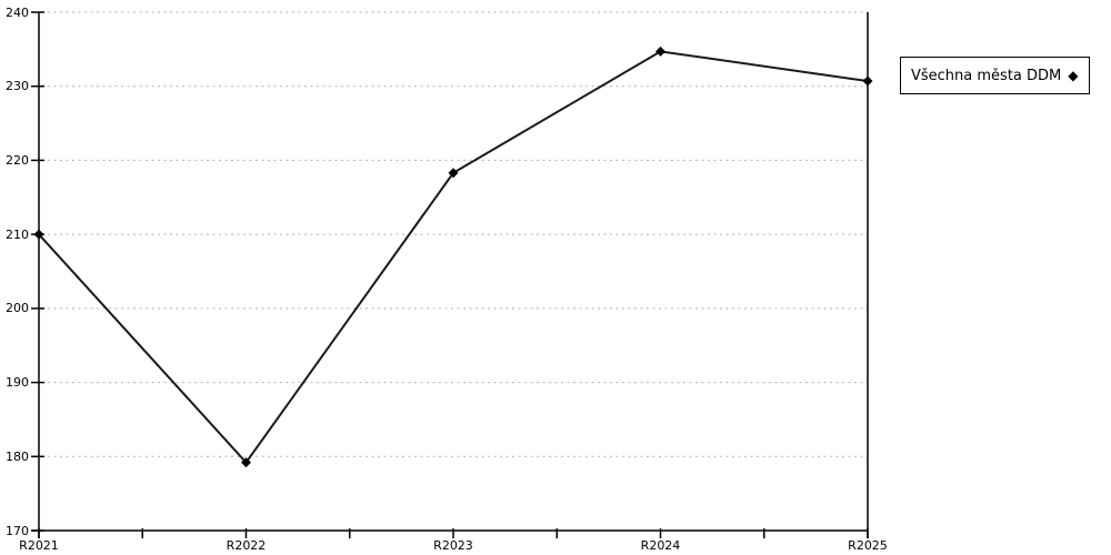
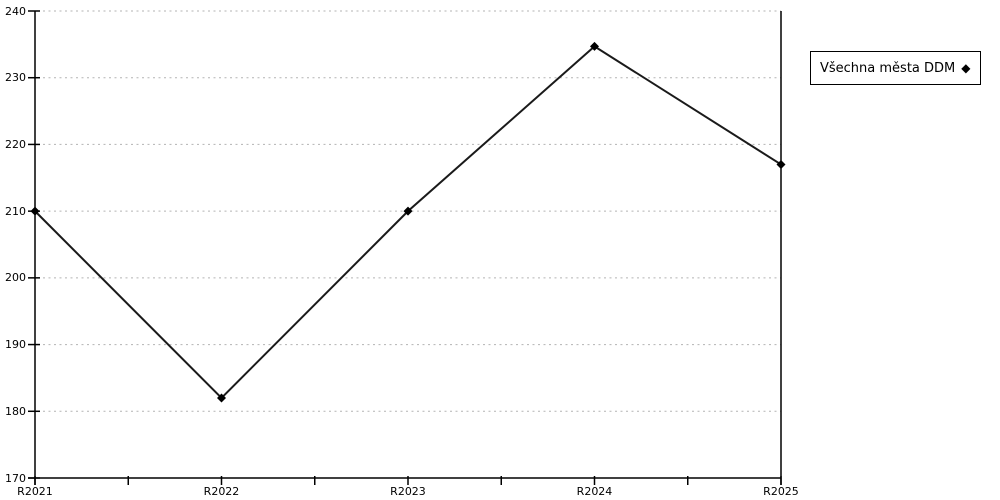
R2022: 179 -> 182
R2023: 218 -> 210
R2025: 231 -> 217
